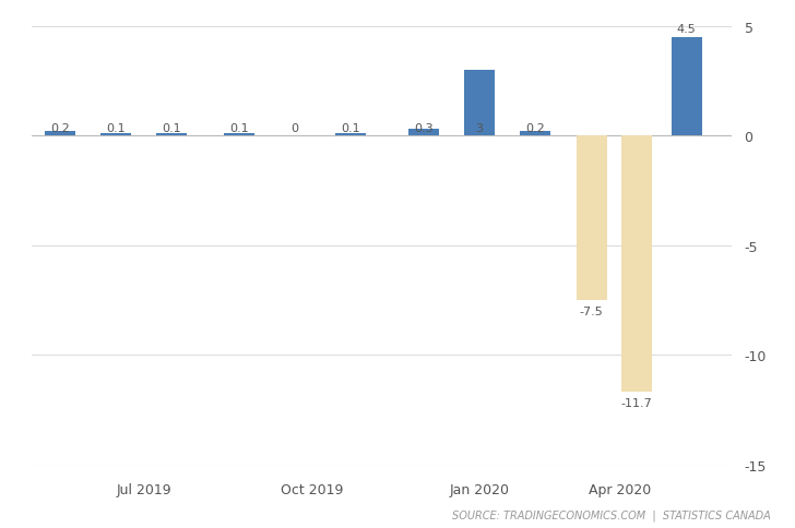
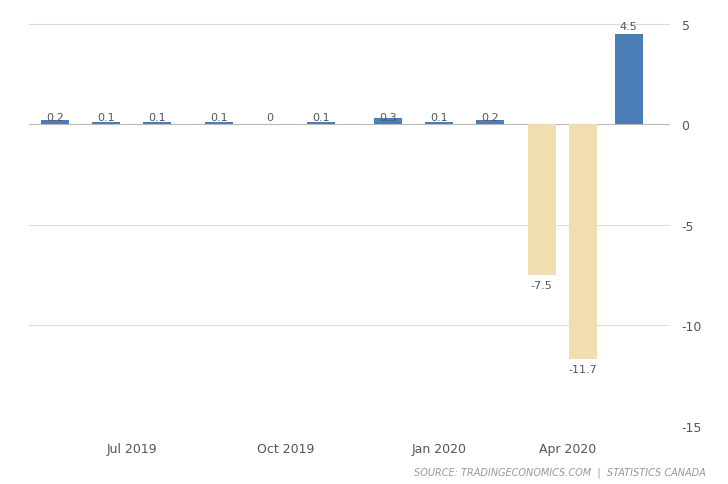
Jan 2020: 3 -> 0.1
